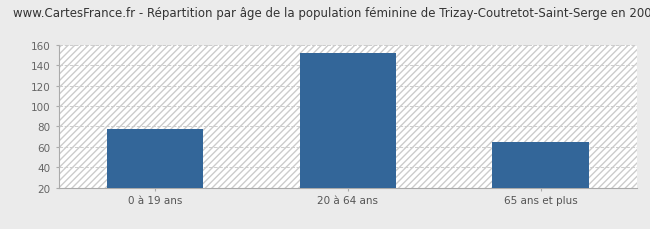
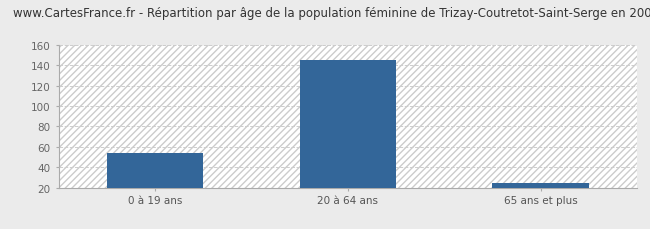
0 à 19 ans: 78 -> 54
20 à 64 ans: 152 -> 145
65 ans et plus: 65 -> 25
